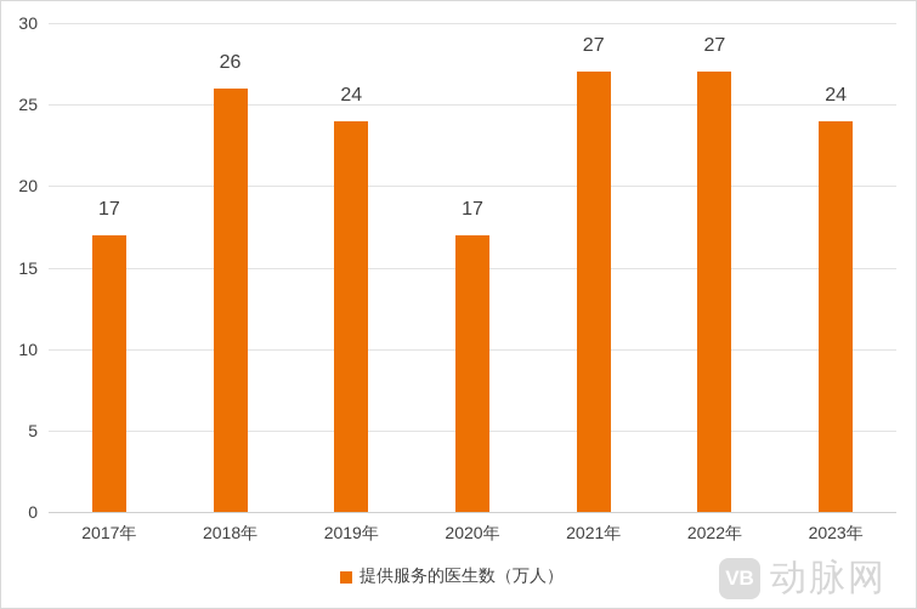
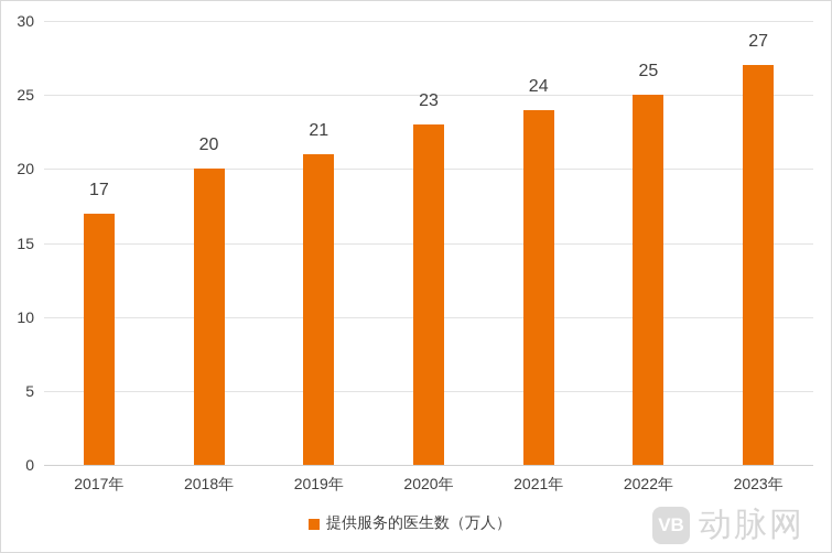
2018年: 26 -> 20
2019年: 24 -> 21
2020年: 17 -> 23
2021年: 27 -> 24
2022年: 27 -> 25
2023年: 24 -> 27
